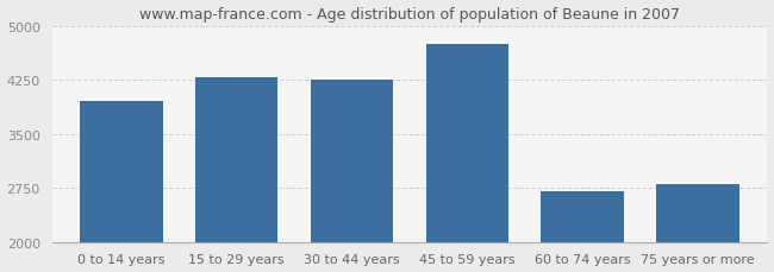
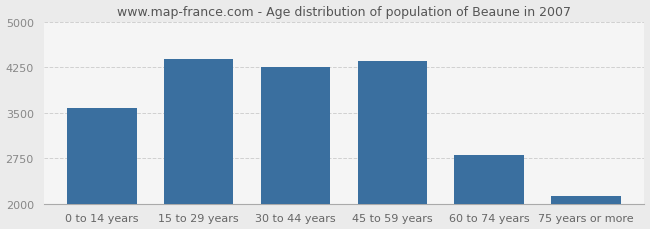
0 to 14 years: 3960 -> 3580
15 to 29 years: 4280 -> 4380
45 to 59 years: 4740 -> 4350
60 to 74 years: 2700 -> 2800
75 years or more: 2800 -> 2120
